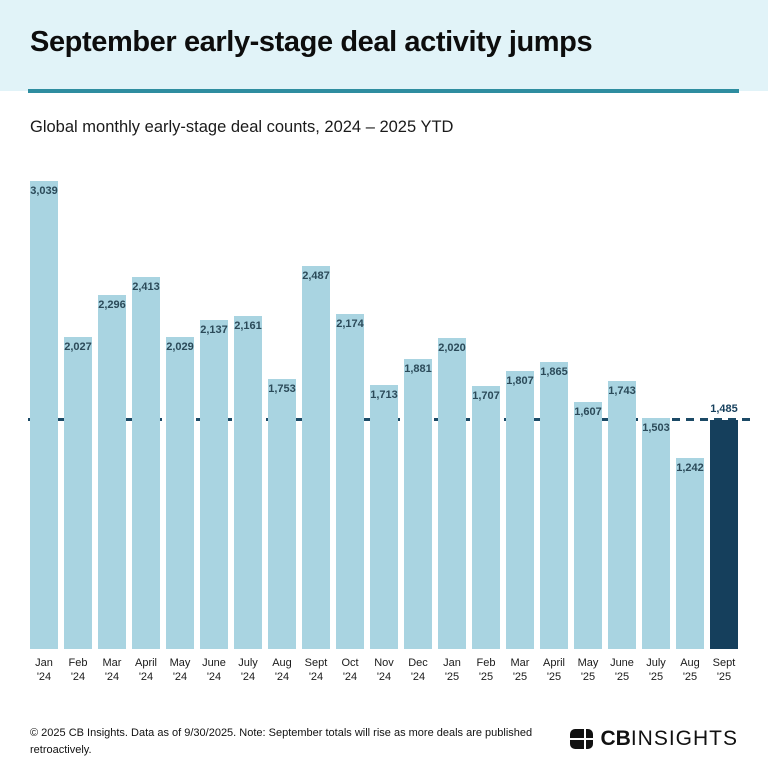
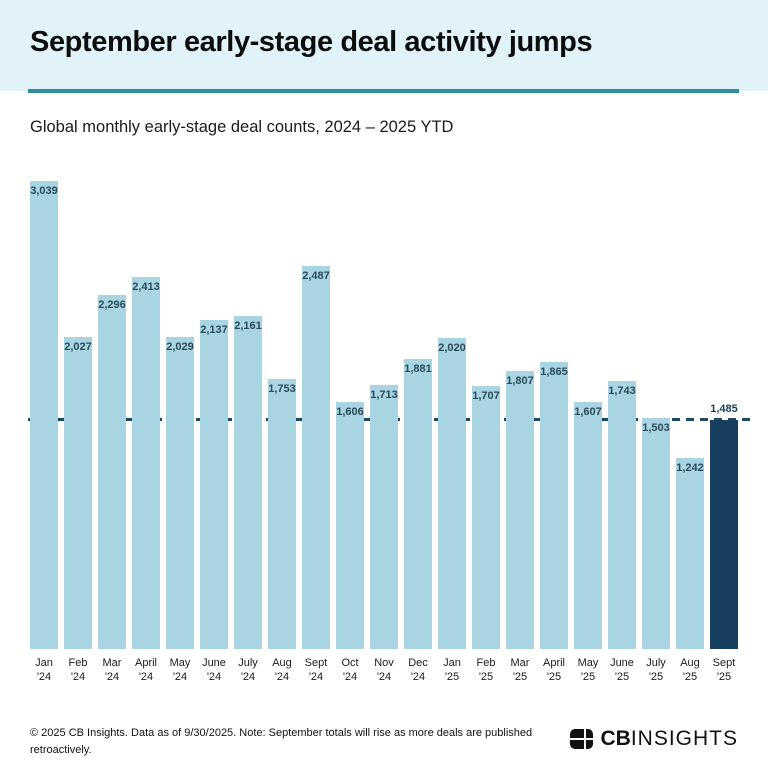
Oct '24: 2,174 -> 1,606
